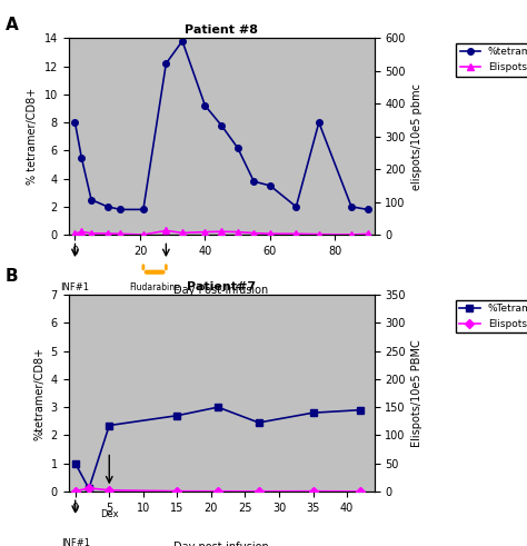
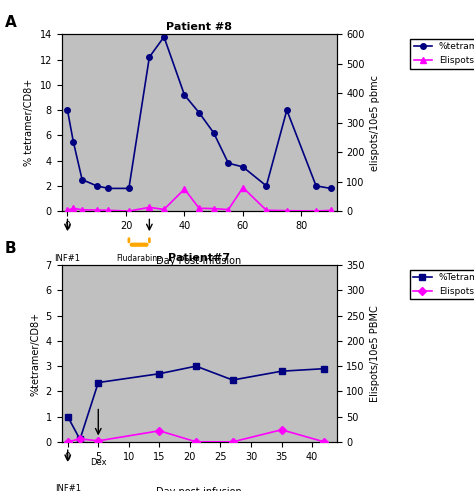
Patient #8/Elispots/40: 9 -> 75
Patient #8/Elispots/60: 3 -> 80
Elispots/15: 0 -> 22
Elispots/35: 0 -> 24
